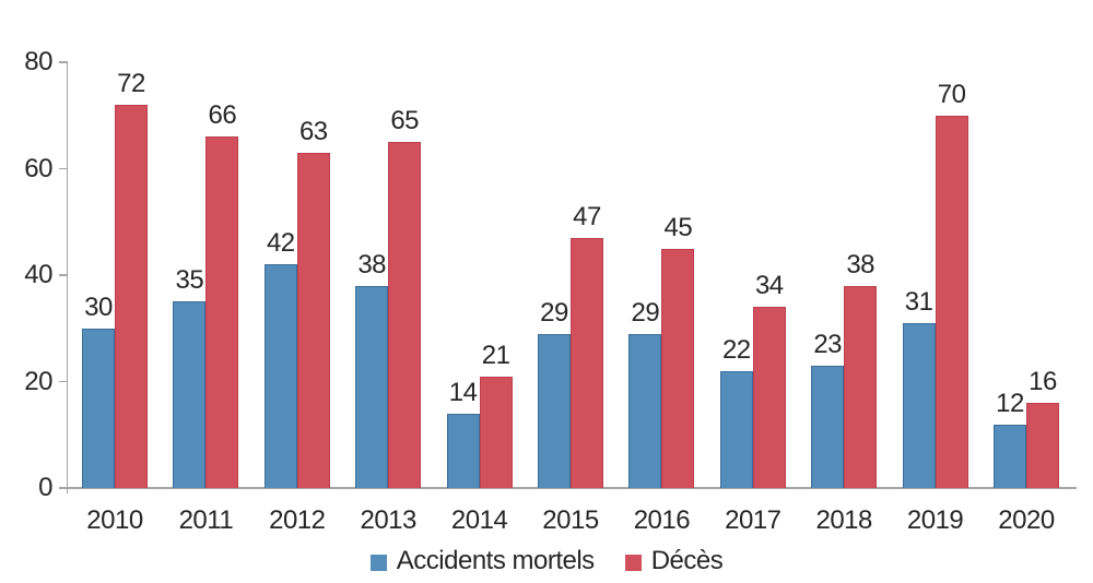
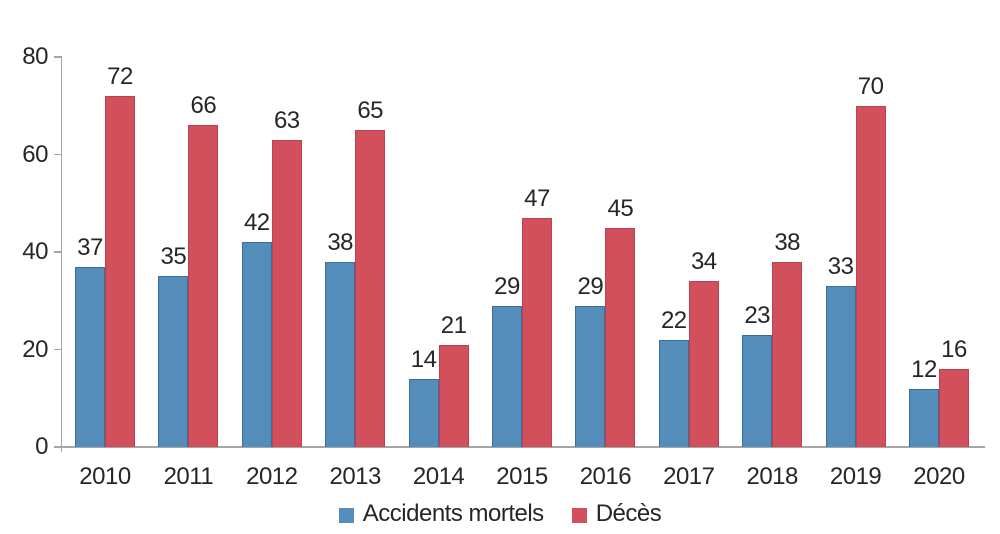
Accidents mortels/2010: 30 -> 37
Accidents mortels/2019: 31 -> 33
